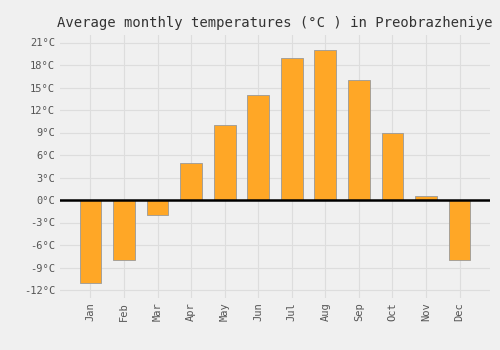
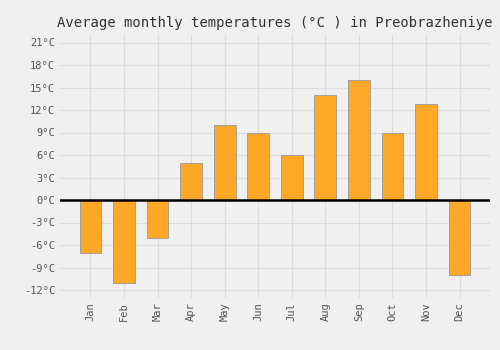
Jan: -11.0°C -> -7.0°C
Feb: -8.0°C -> -11.0°C
Mar: -2.0°C -> -5.0°C
Jun: 14.0°C -> 9.0°C
Jul: 19.0°C -> 6.0°C
Aug: 20.0°C -> 14.0°C
Nov: 0.5°C -> 12.8°C
Dec: -8.0°C -> -10.0°C
